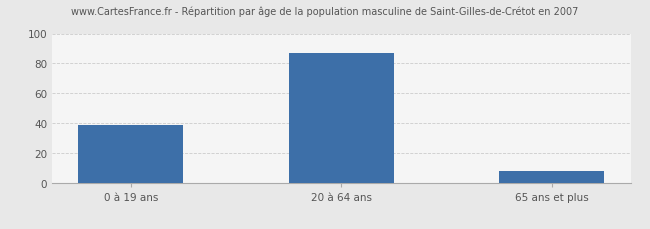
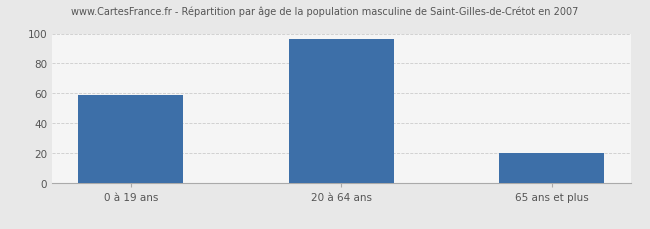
0 à 19 ans: 39 -> 59
20 à 64 ans: 87 -> 96
65 ans et plus: 8 -> 20
